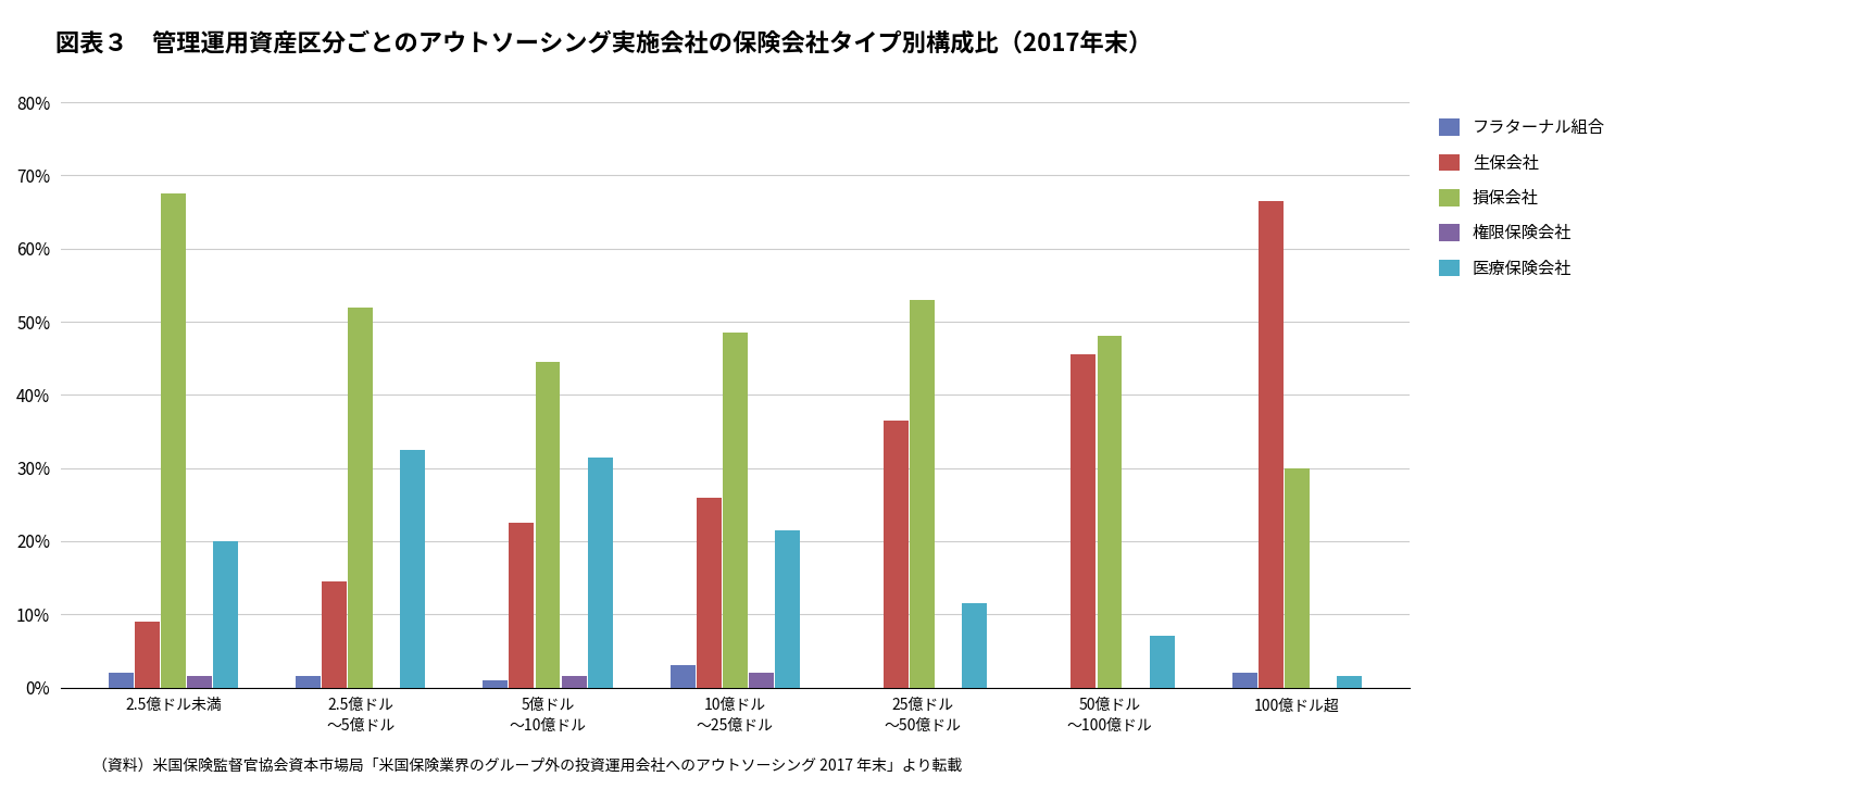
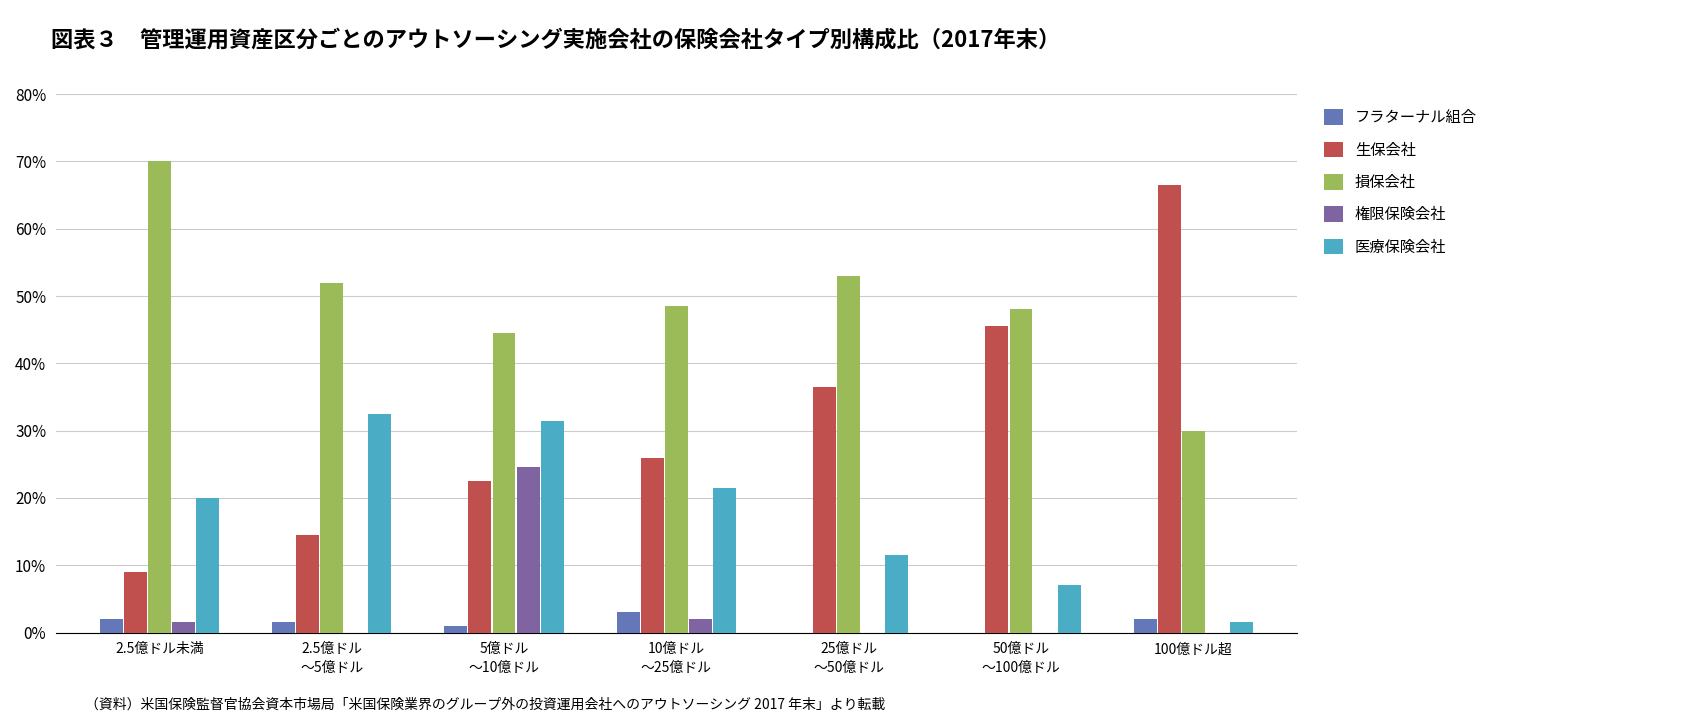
損保会社/2.5億ドル未満: 67.5% -> 70.0%
権限保険会社/5億ドル 〜10億ドル: 1.5% -> 24.6%
